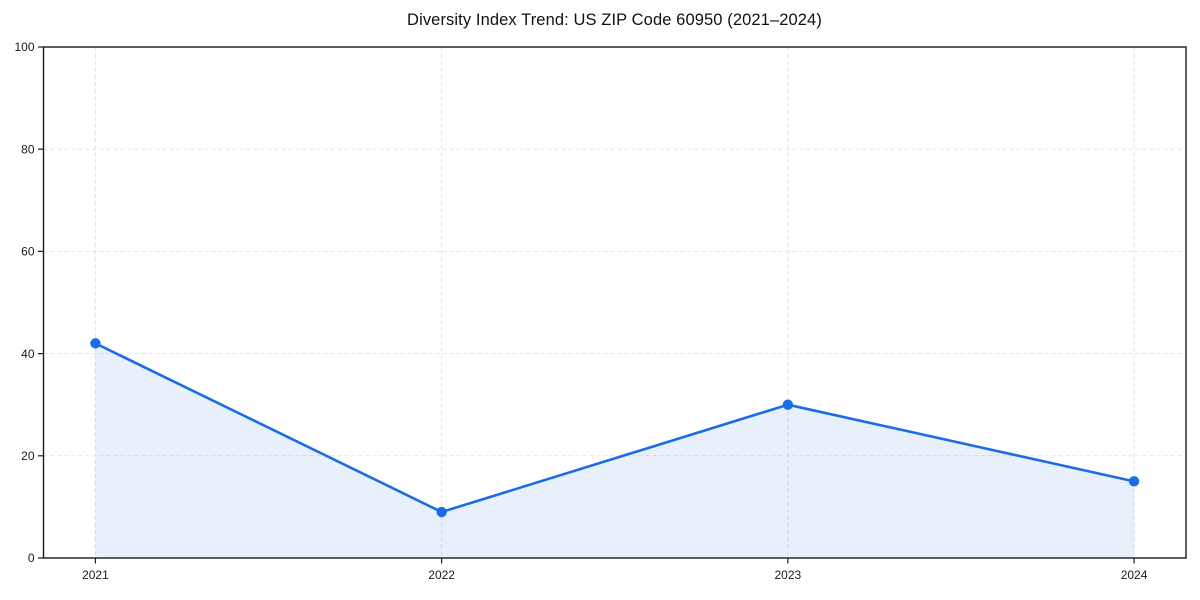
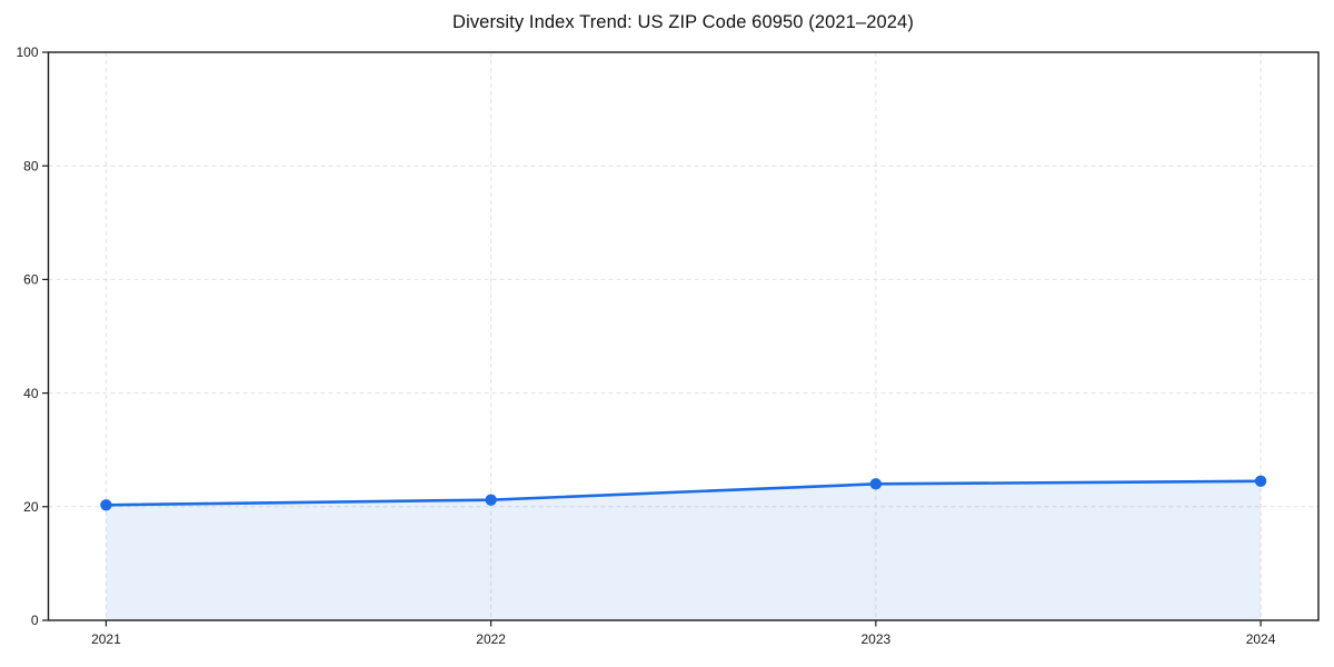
2021: 42 -> 20
2022: 9 -> 21
2023: 30 -> 24
2024: 15 -> 24
